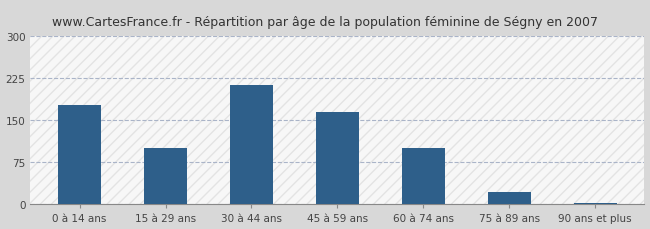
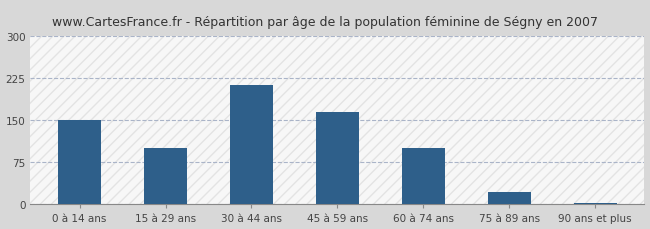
0 à 14 ans: 178 -> 150
